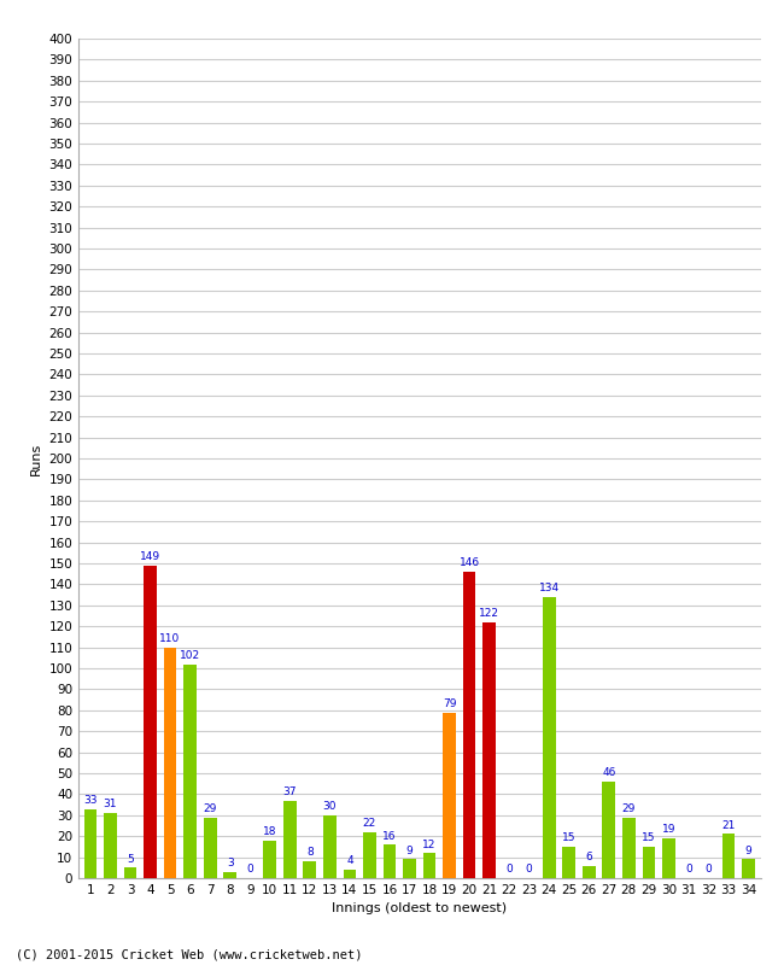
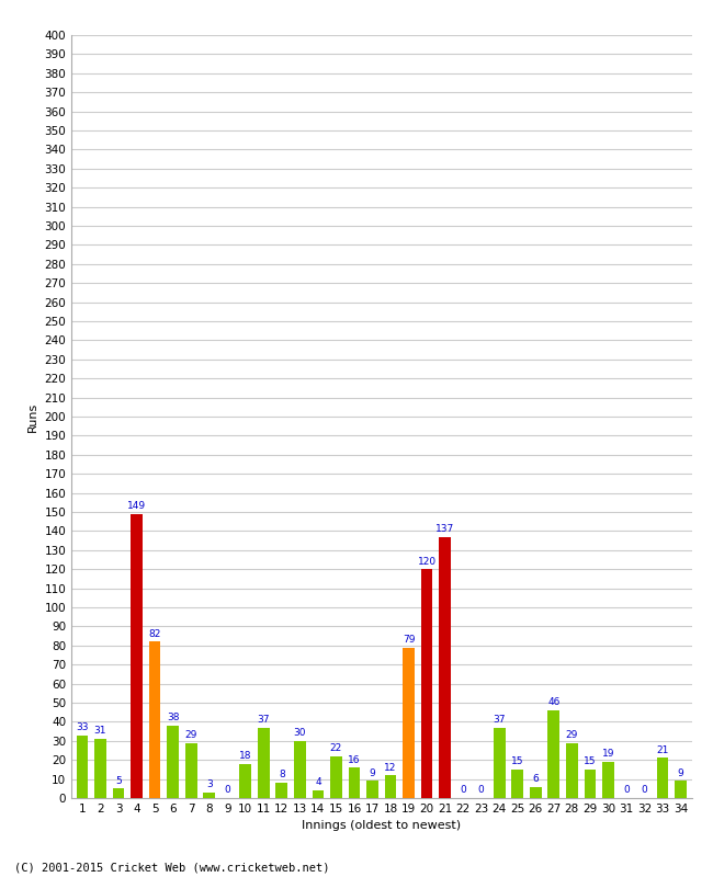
5: 110 -> 82
6: 102 -> 38
20: 146 -> 120
21: 122 -> 137
24: 134 -> 37
